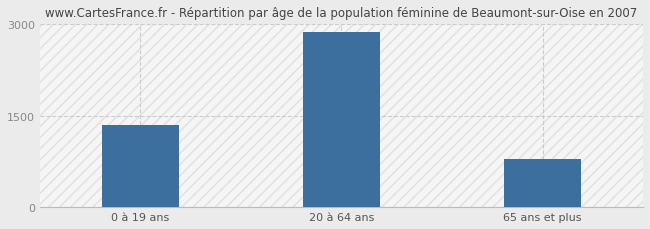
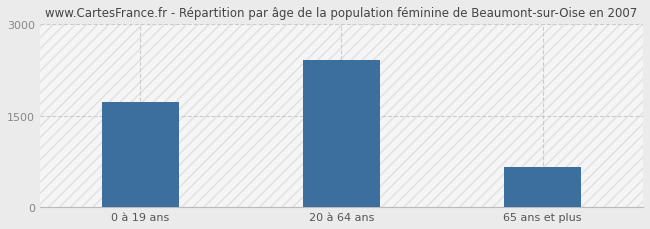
0 à 19 ans: 1350 -> 1720
20 à 64 ans: 2870 -> 2420
65 ans et plus: 790 -> 660
